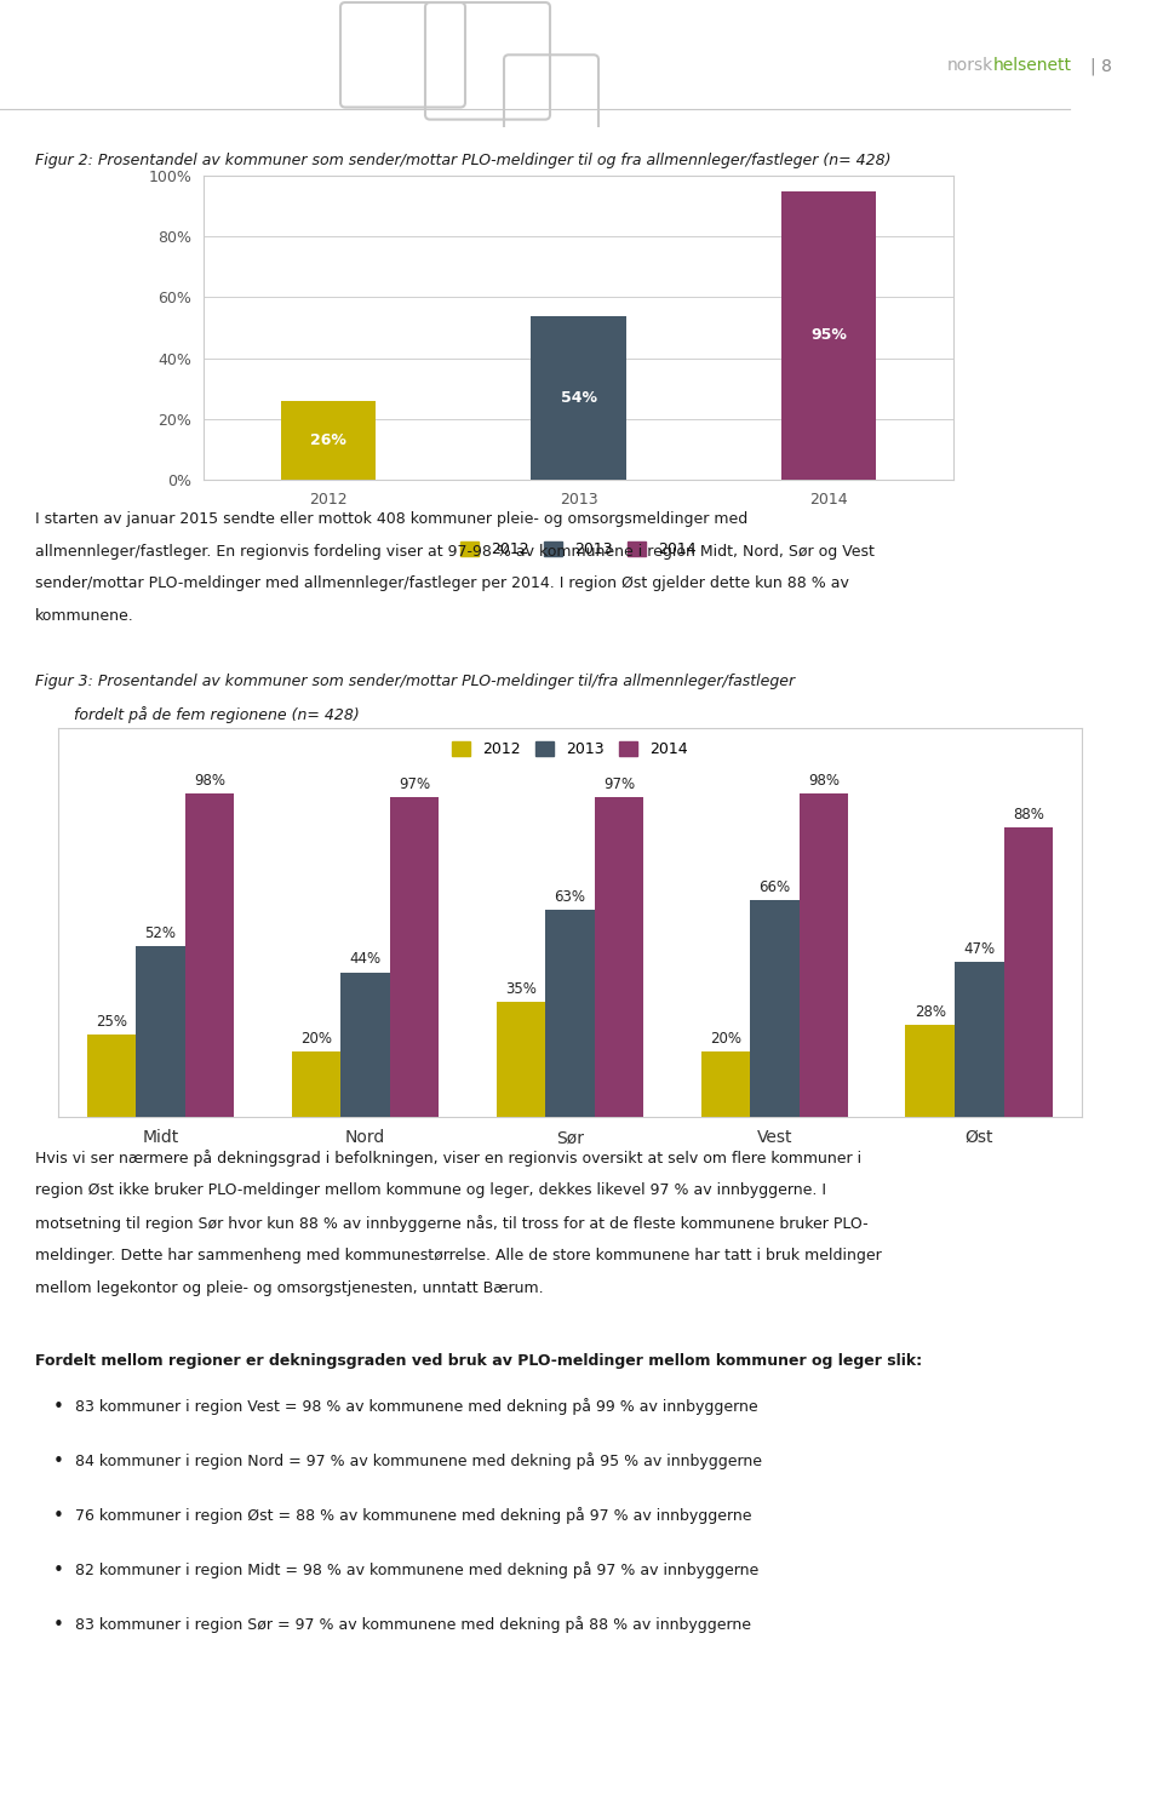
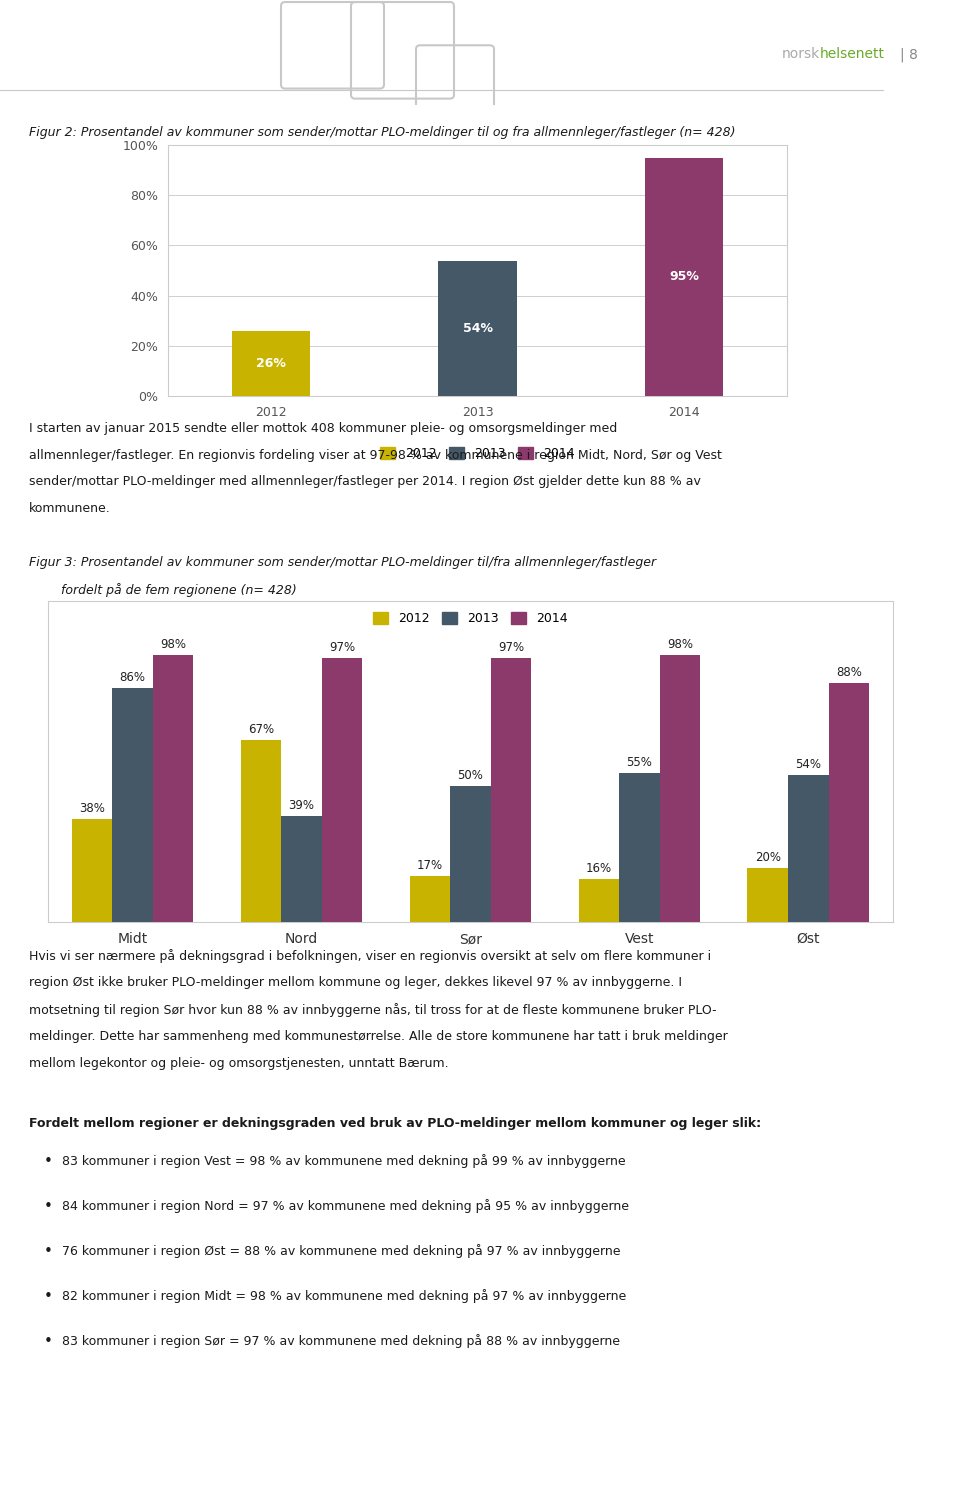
2012/Midt: 25% -> 38%
2013/Midt: 52% -> 86%
2012/Nord: 20% -> 67%
2013/Nord: 44% -> 39%
2012/Sør: 35% -> 17%
2013/Sør: 63% -> 50%
2012/Vest: 20% -> 16%
2013/Vest: 66% -> 55%
2012/Øst: 28% -> 20%
2013/Øst: 47% -> 54%
